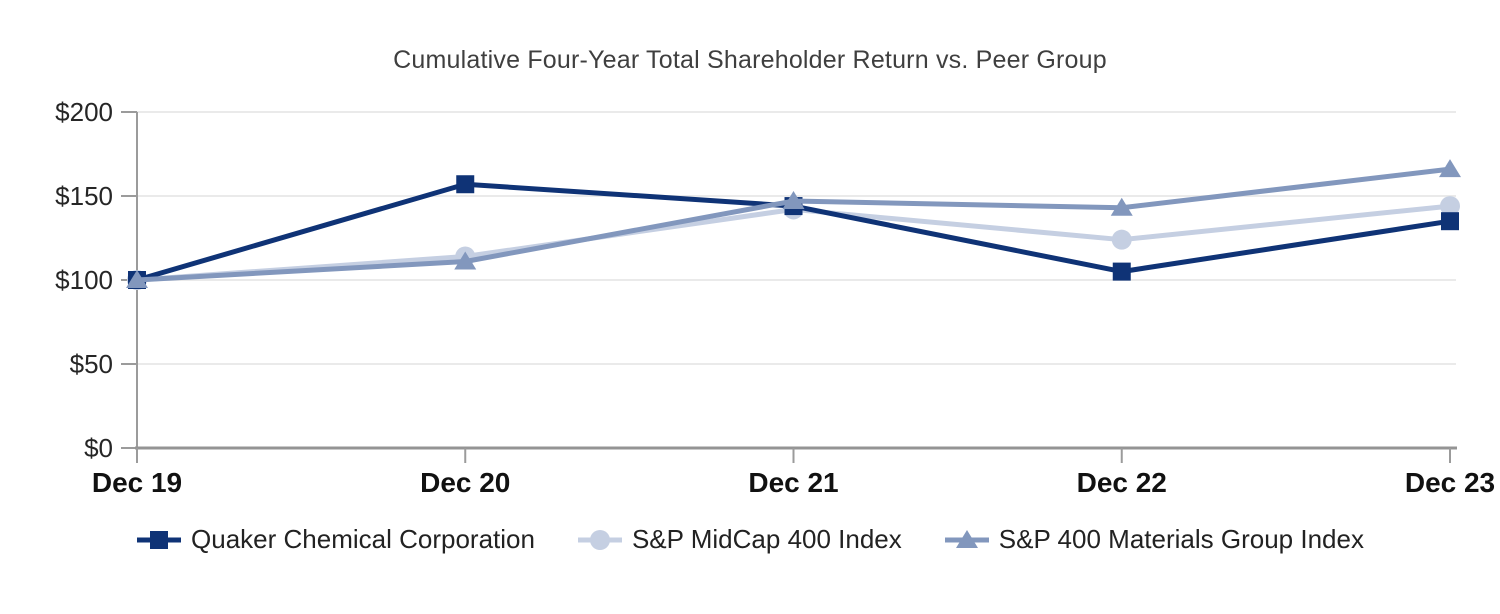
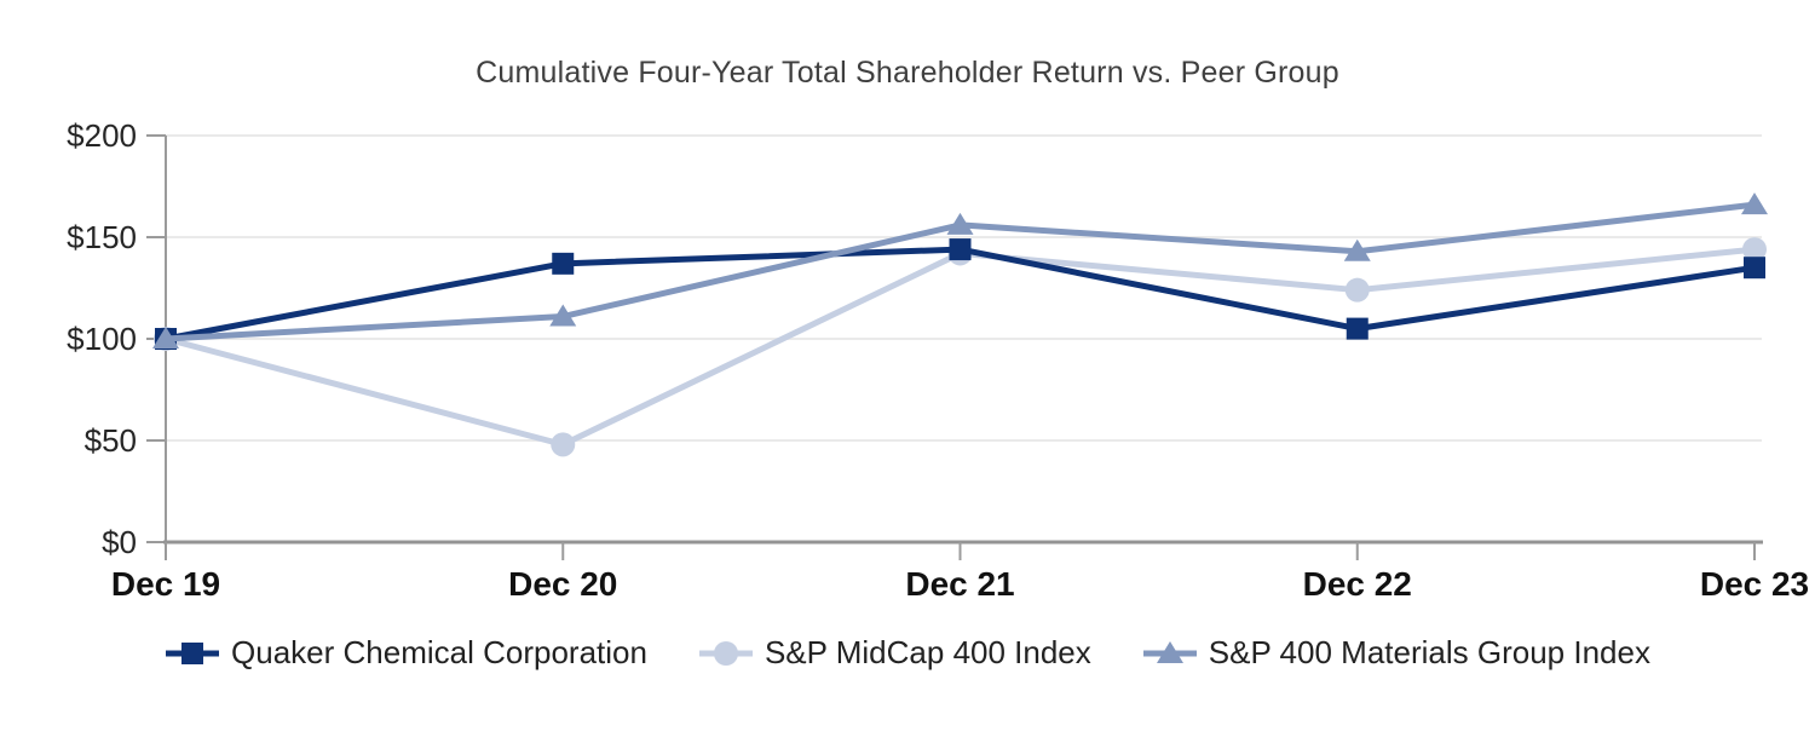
Quaker Chemical Corporation/Dec 20: $157 -> $137
S&P MidCap 400 Index/Dec 20: $114 -> $48
S&P 400 Materials Group Index/Dec 21: $147 -> $156
